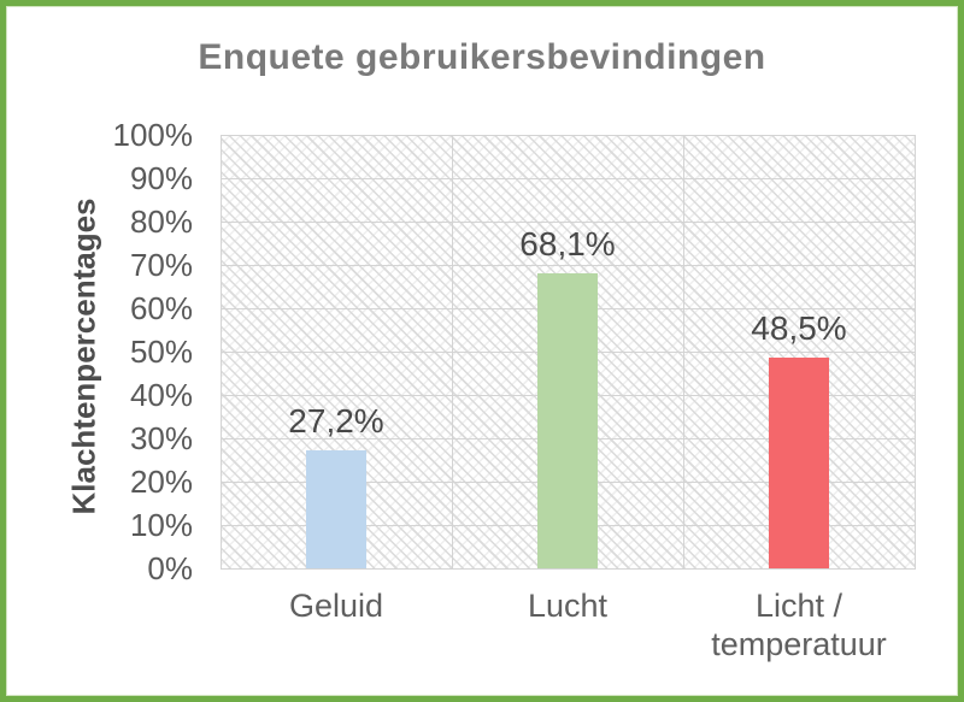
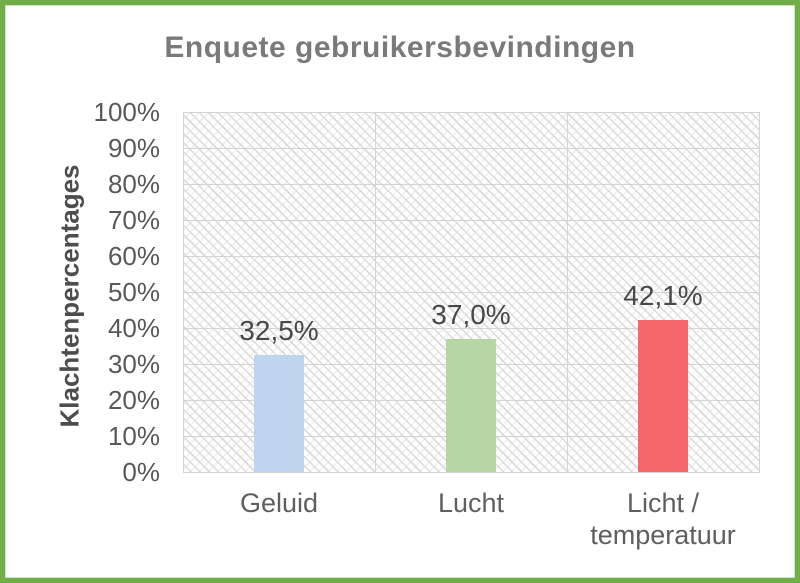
Geluid: 27,2% -> 32,5%
Lucht: 68,1% -> 37,0%
Licht / temperatuur: 48,5% -> 42,1%
